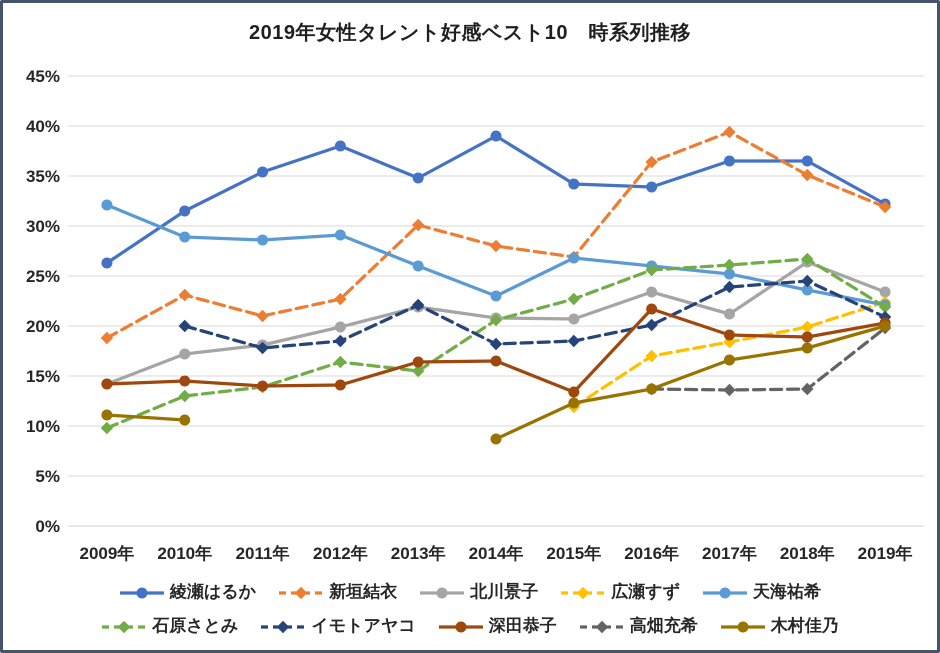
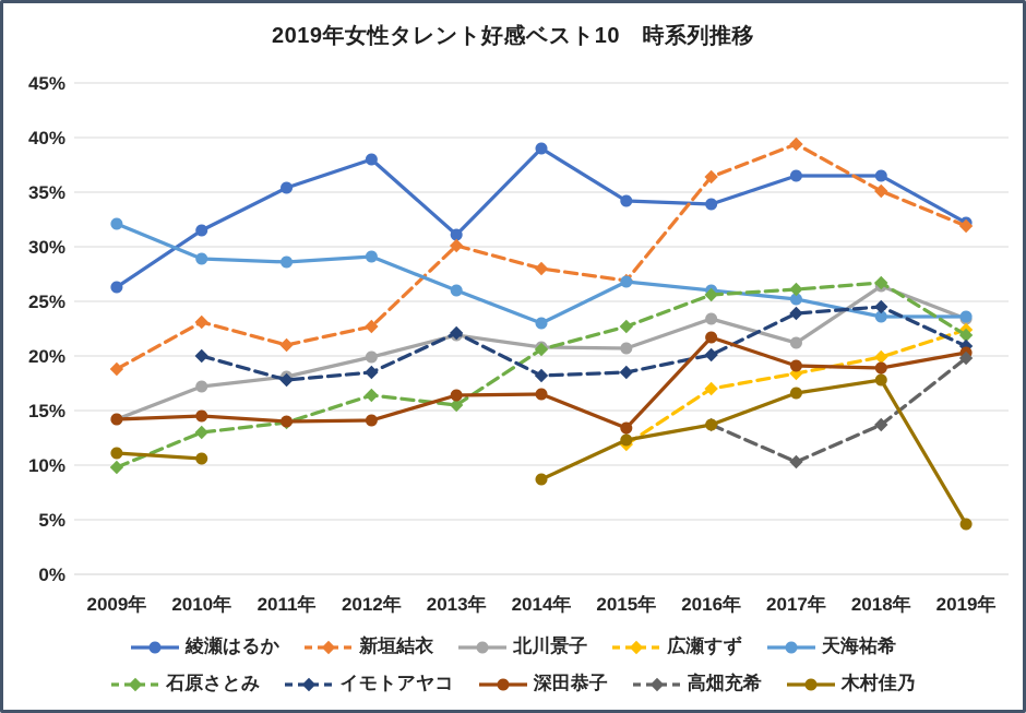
綾瀬はるか/2013年: 34.8% -> 31.1%
高畑充希/2017年: 13.6% -> 10.3%
天海祐希/2019年: 22.1% -> 23.6%
木村佳乃/2019年: 20.0% -> 4.6%
